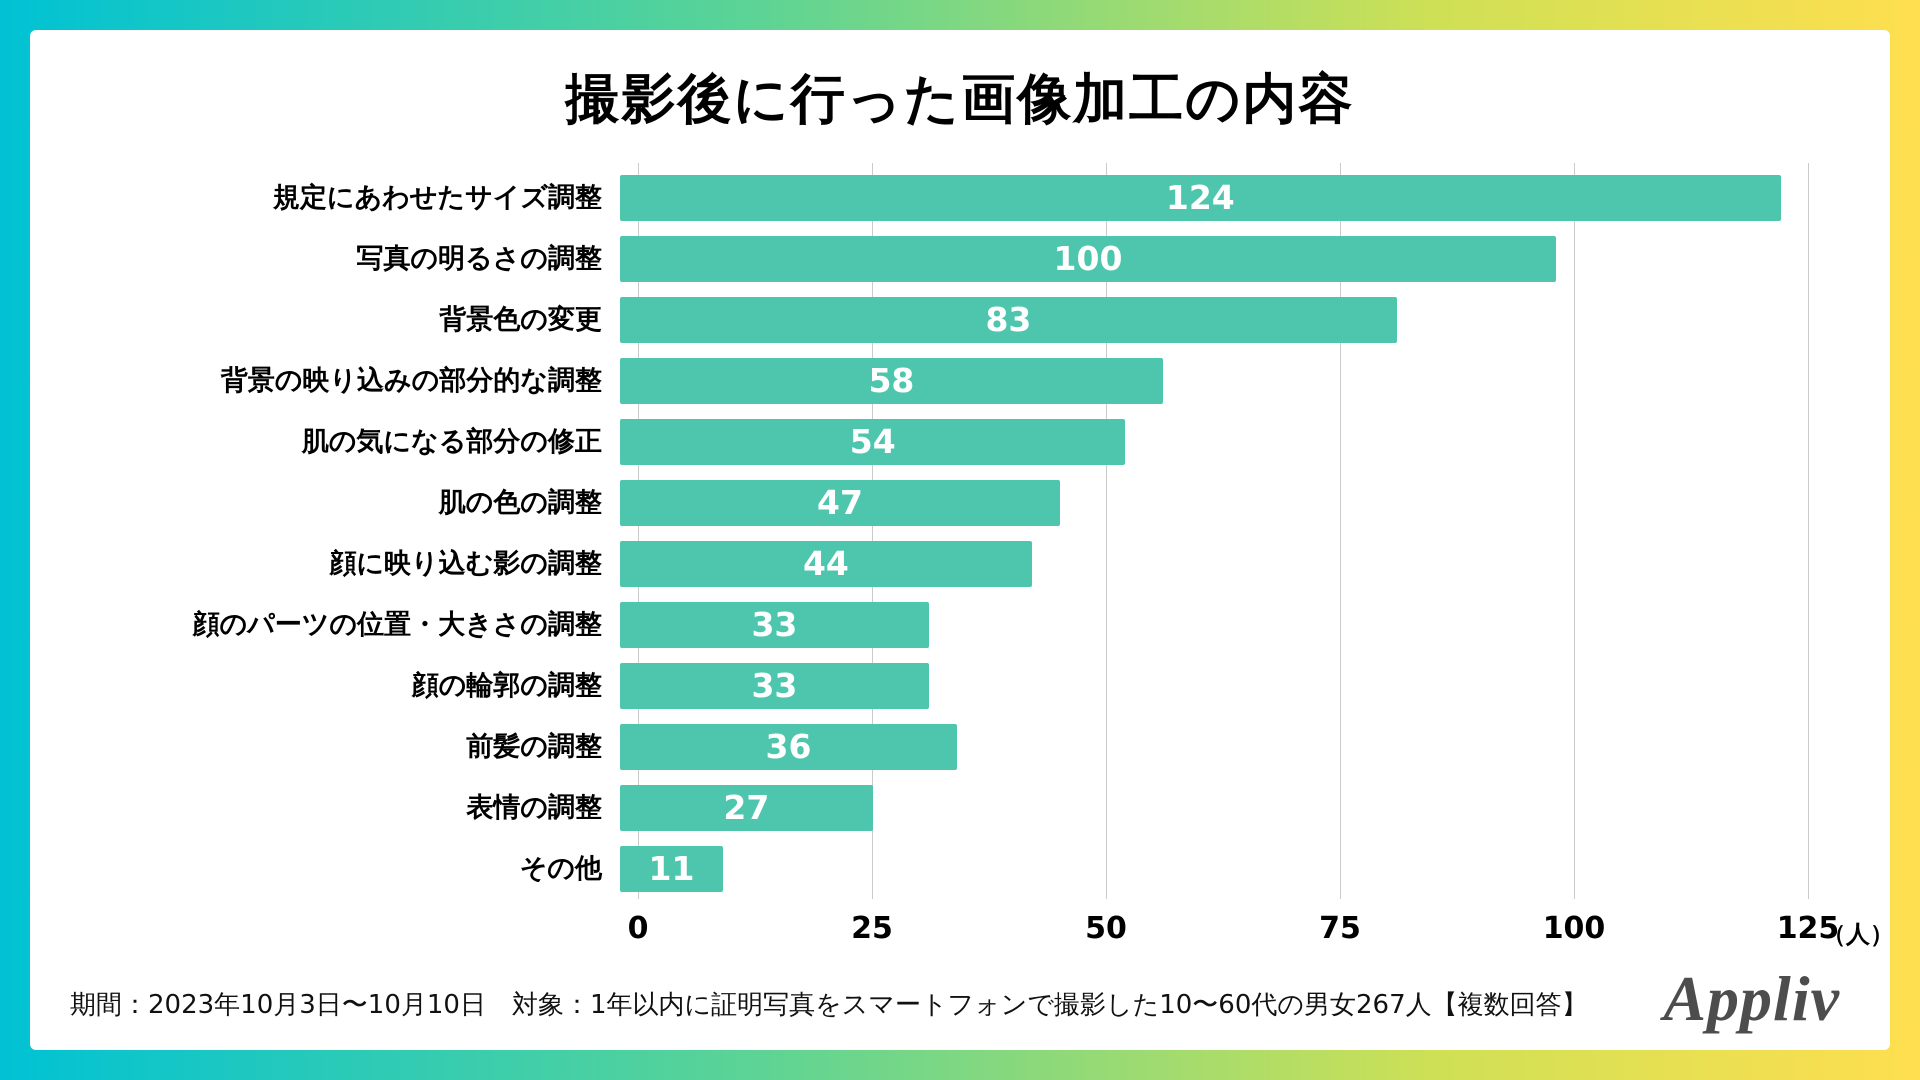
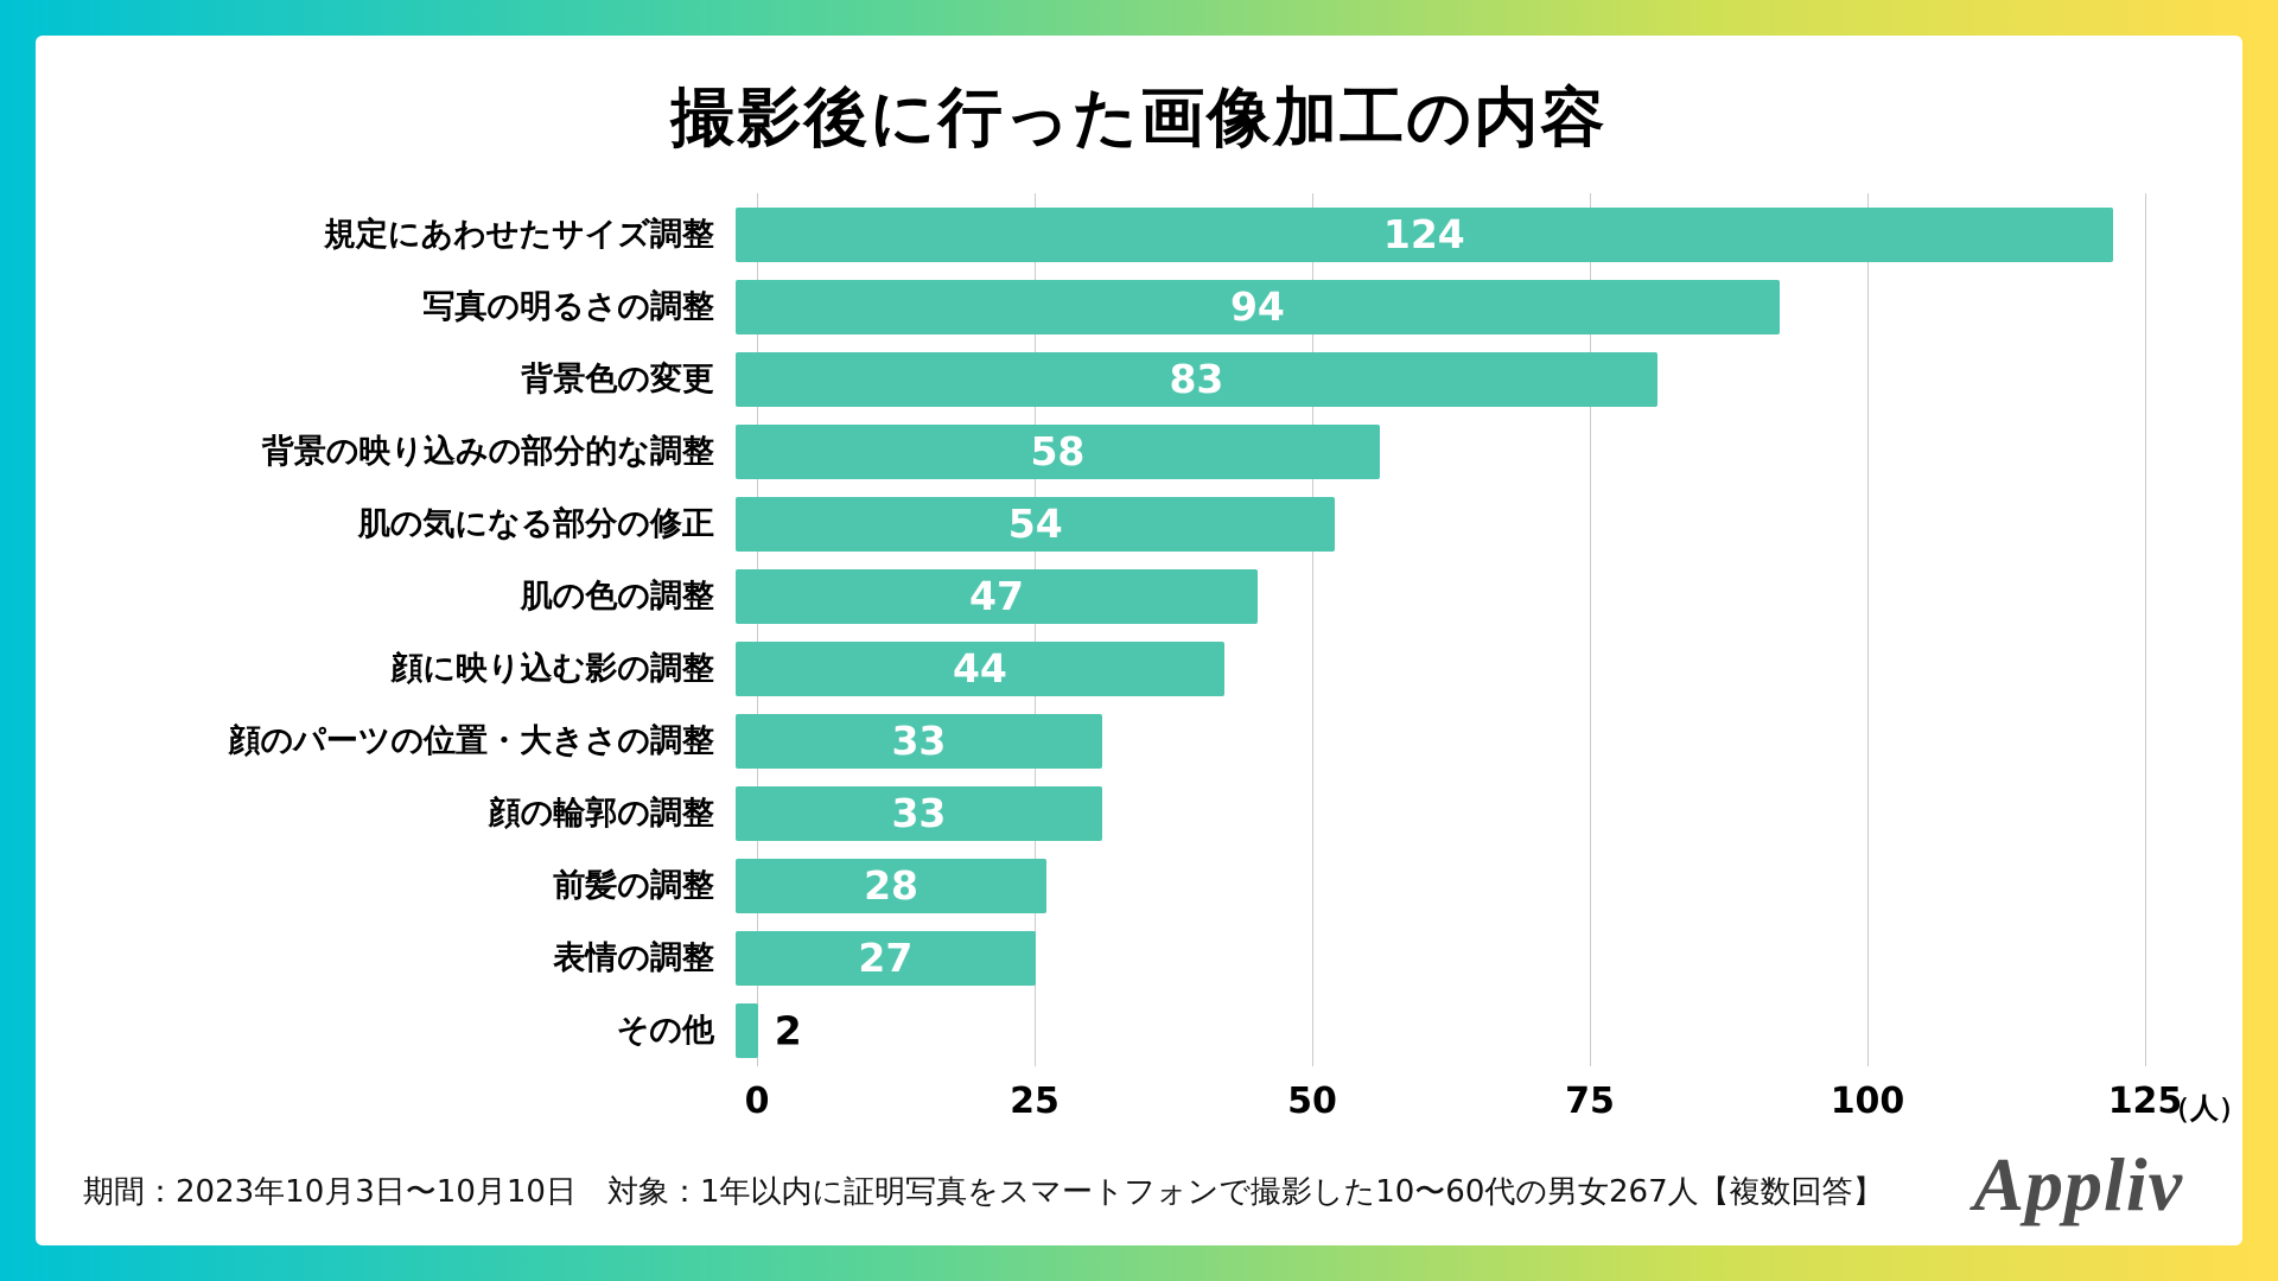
写真の明るさの調整: 100 -> 94
前髪の調整: 36 -> 28
その他: 11 -> 2
